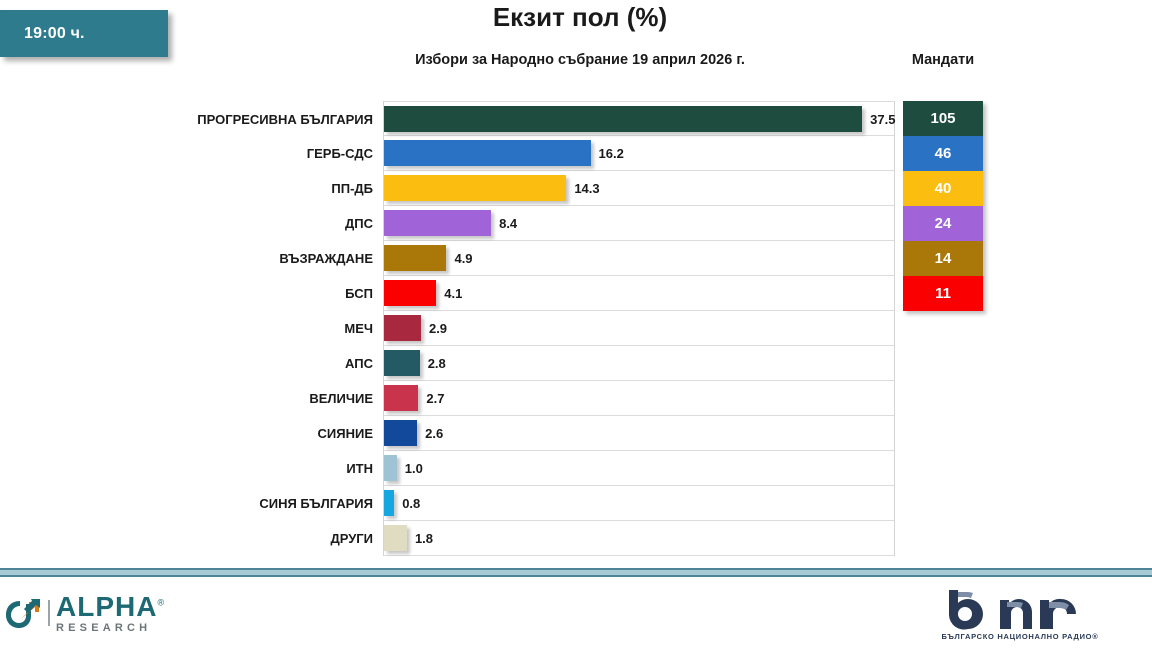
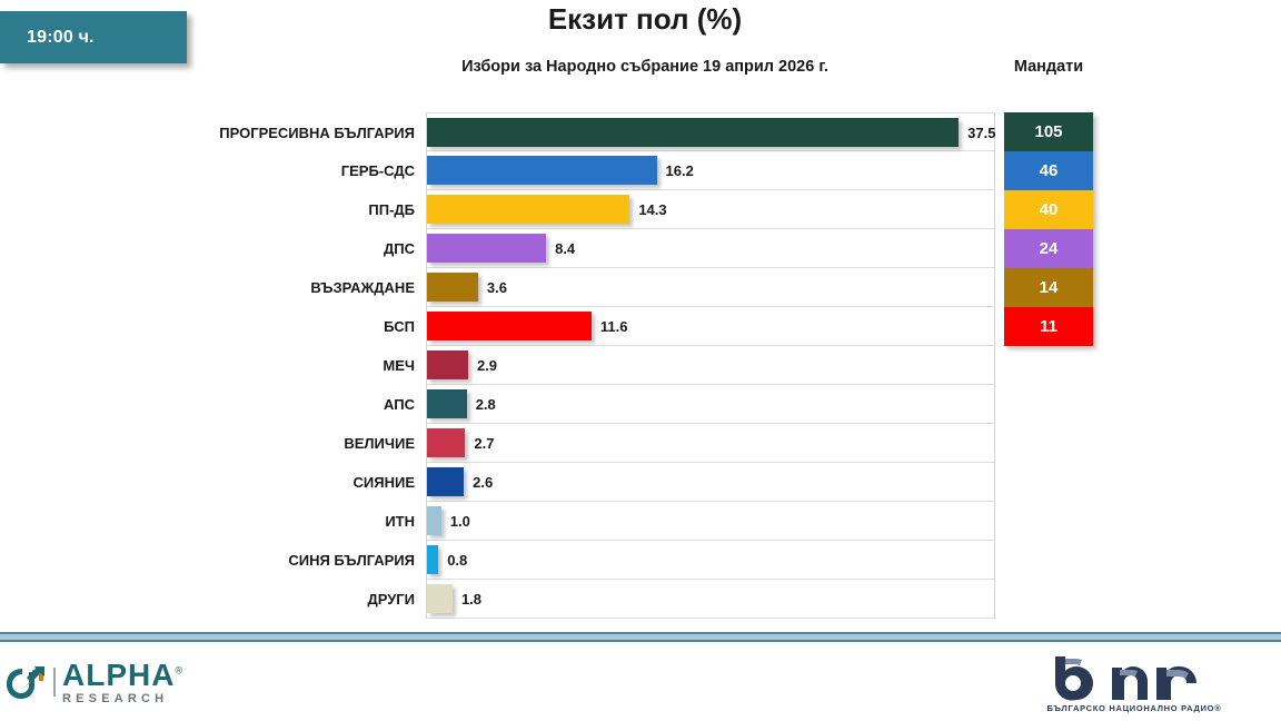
ВЪЗРАЖДАНЕ: 4.9 -> 3.6
БСП: 4.1 -> 11.6
